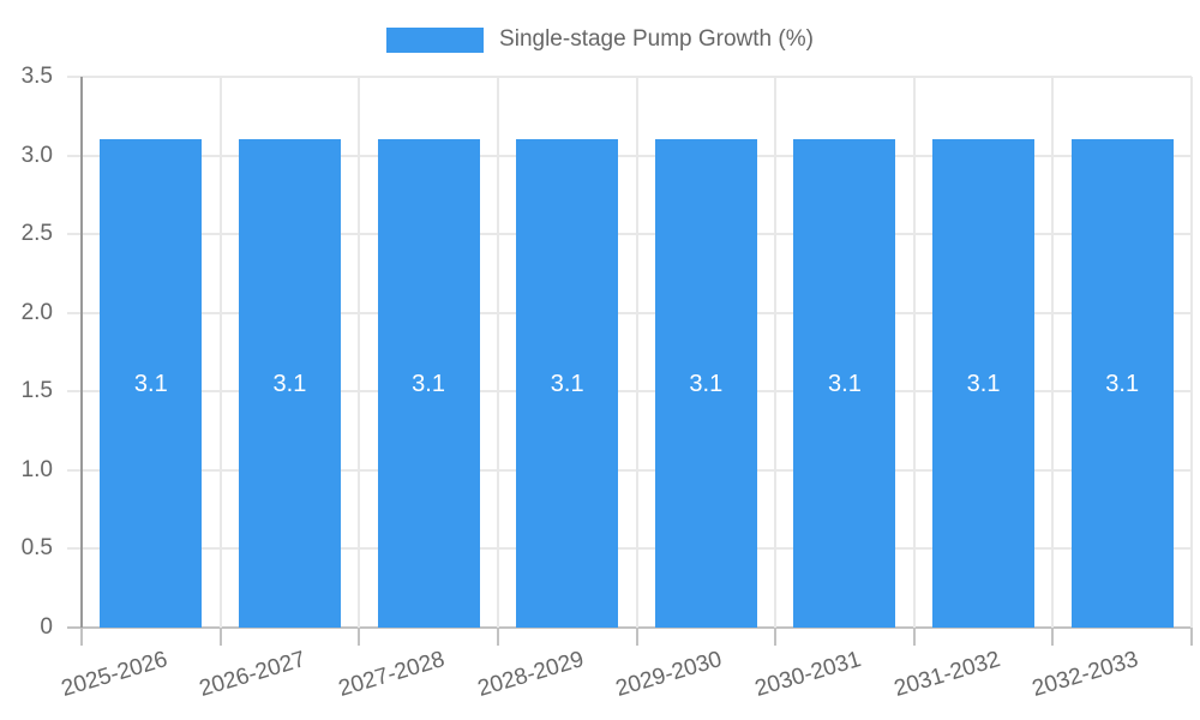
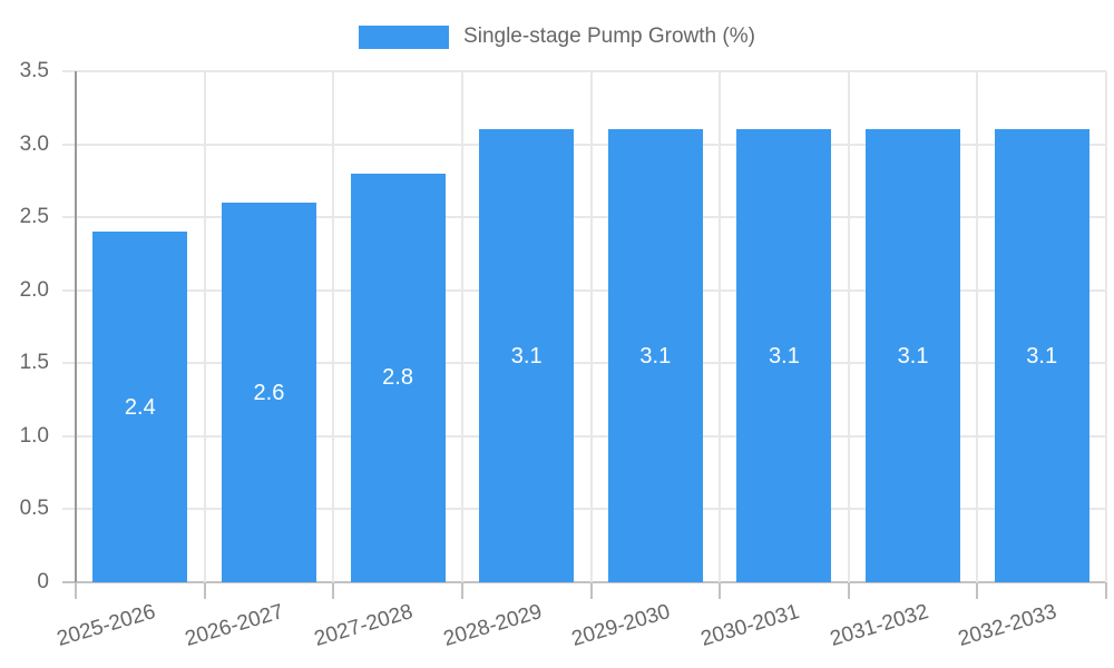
2025-2026: 3.1 -> 2.4
2026-2027: 3.1 -> 2.6
2027-2028: 3.1 -> 2.8
